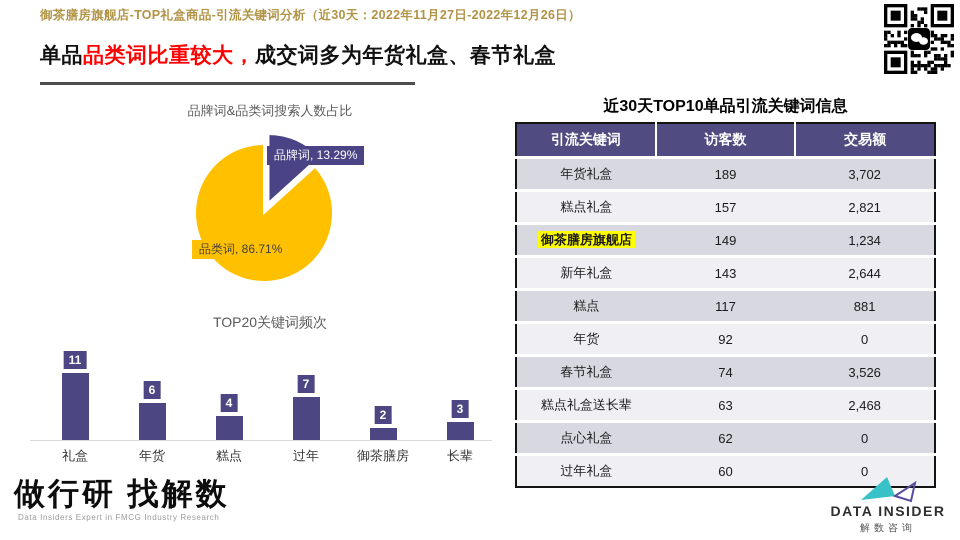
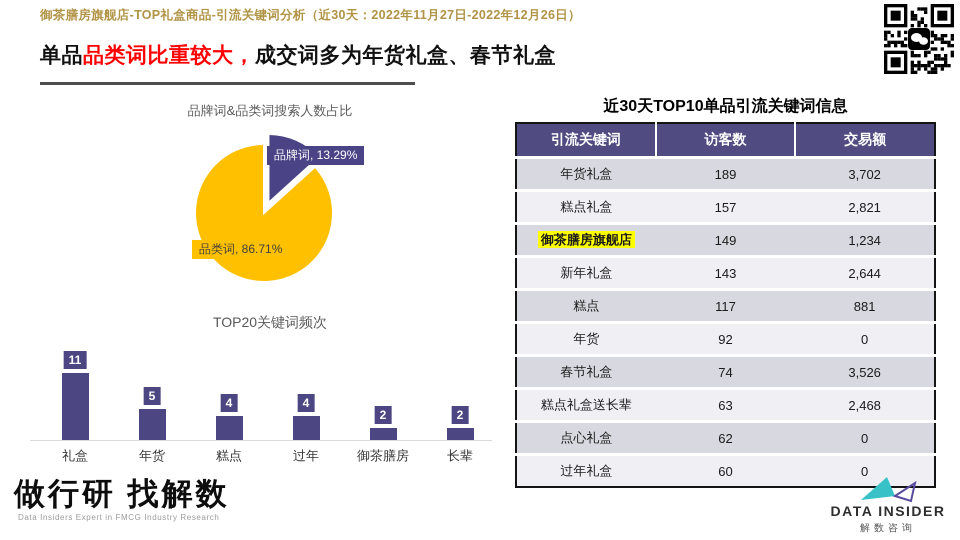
TOP20关键词频次/年货: 6 -> 5
TOP20关键词频次/过年: 7 -> 4
TOP20关键词频次/长辈: 3 -> 2
